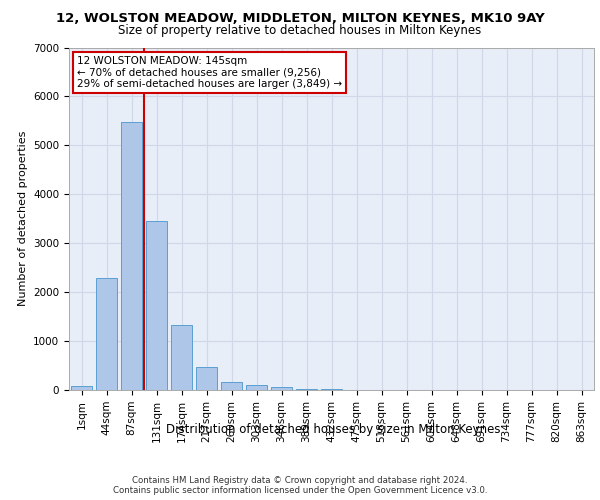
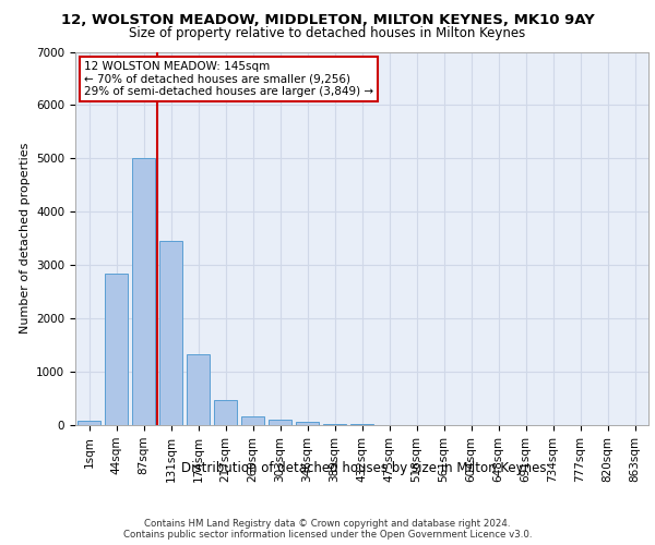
44sqm: 2280 -> 2850
87sqm: 5480 -> 5000
